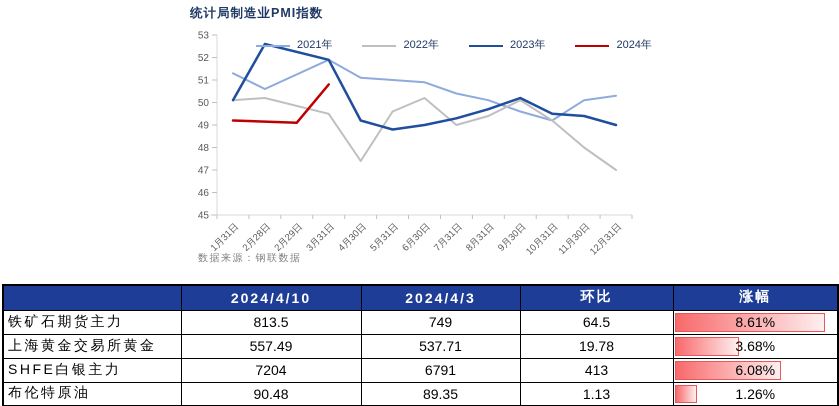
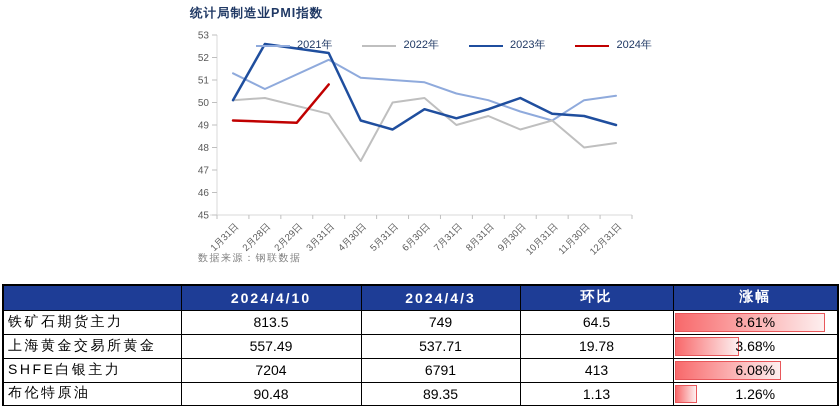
2023年/3月31日: 51.9 -> 52.2
2022年/5月31日: 49.6 -> 50.0
2023年/6月30日: 49.0 -> 49.7
2022年/9月30日: 50.1 -> 48.8
2022年/12月31日: 47.0 -> 48.2
